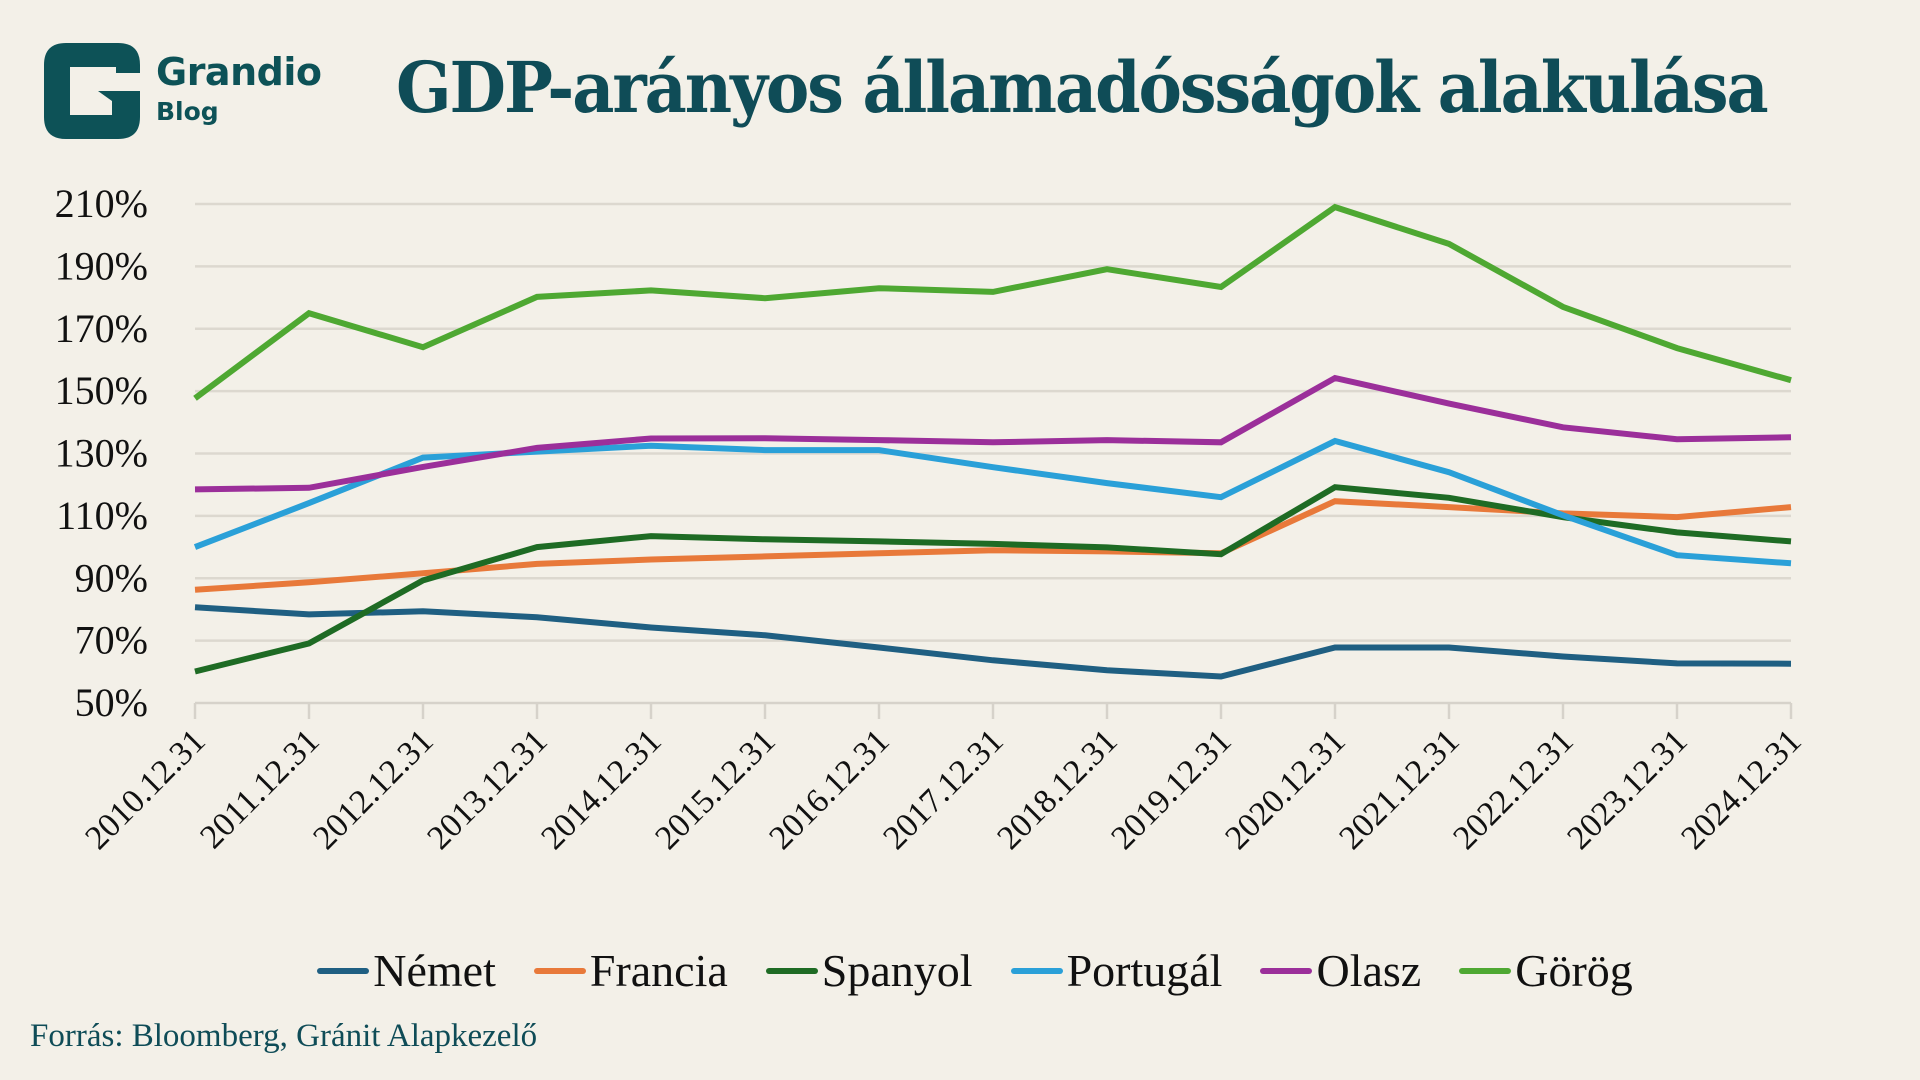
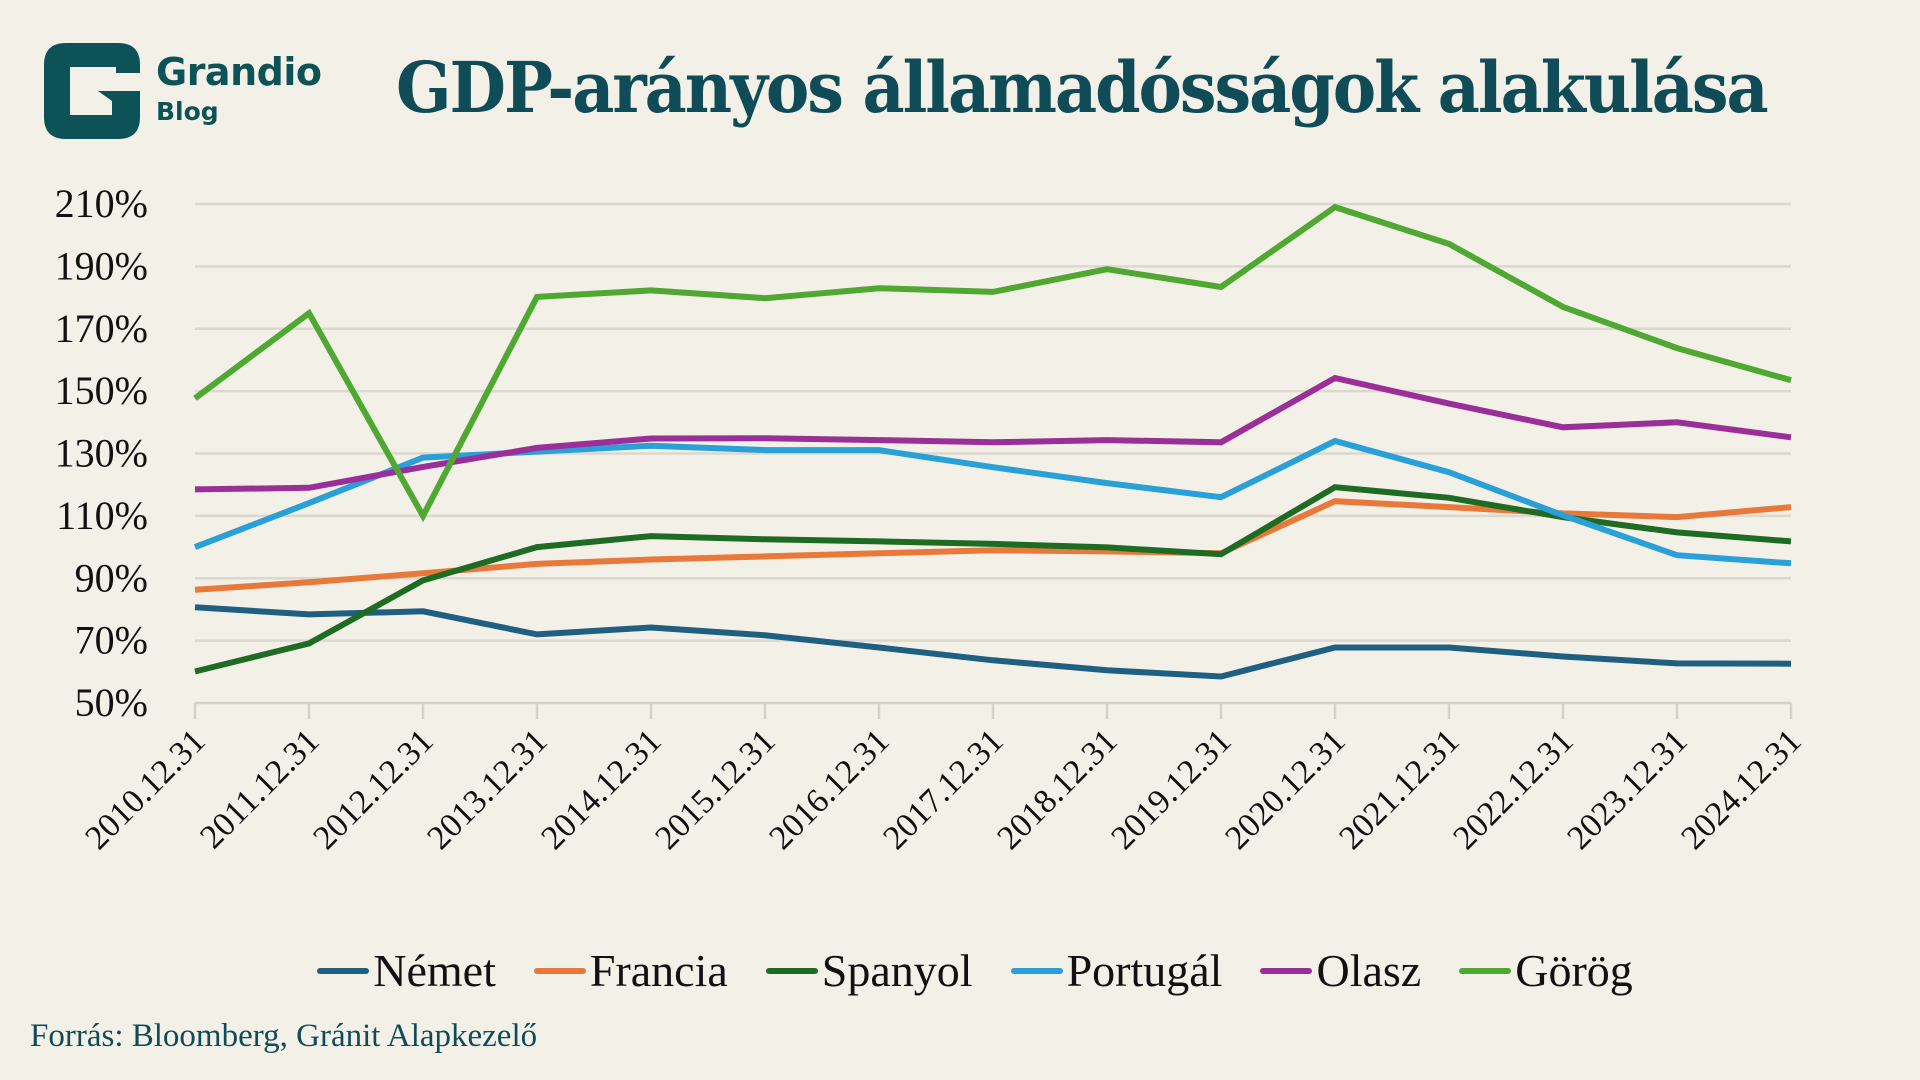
Görög/2012.12.31: 164% -> 110%
Német/2013.12.31: 78% -> 72%
Olasz/2023.12.31: 135% -> 140%
